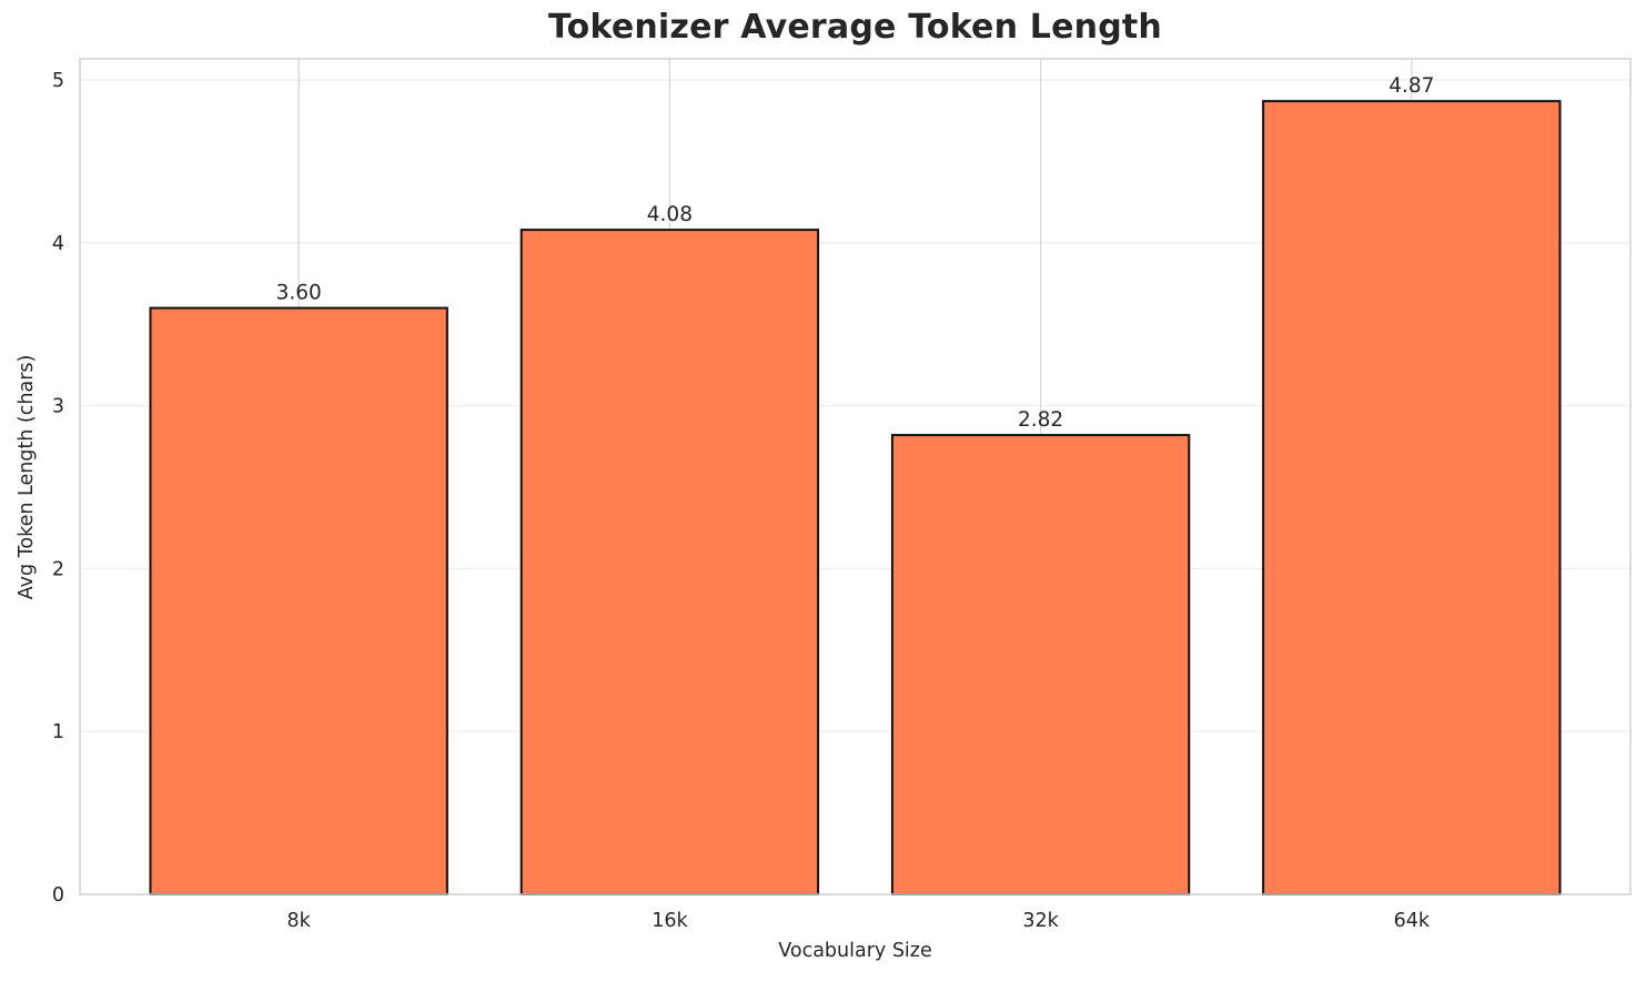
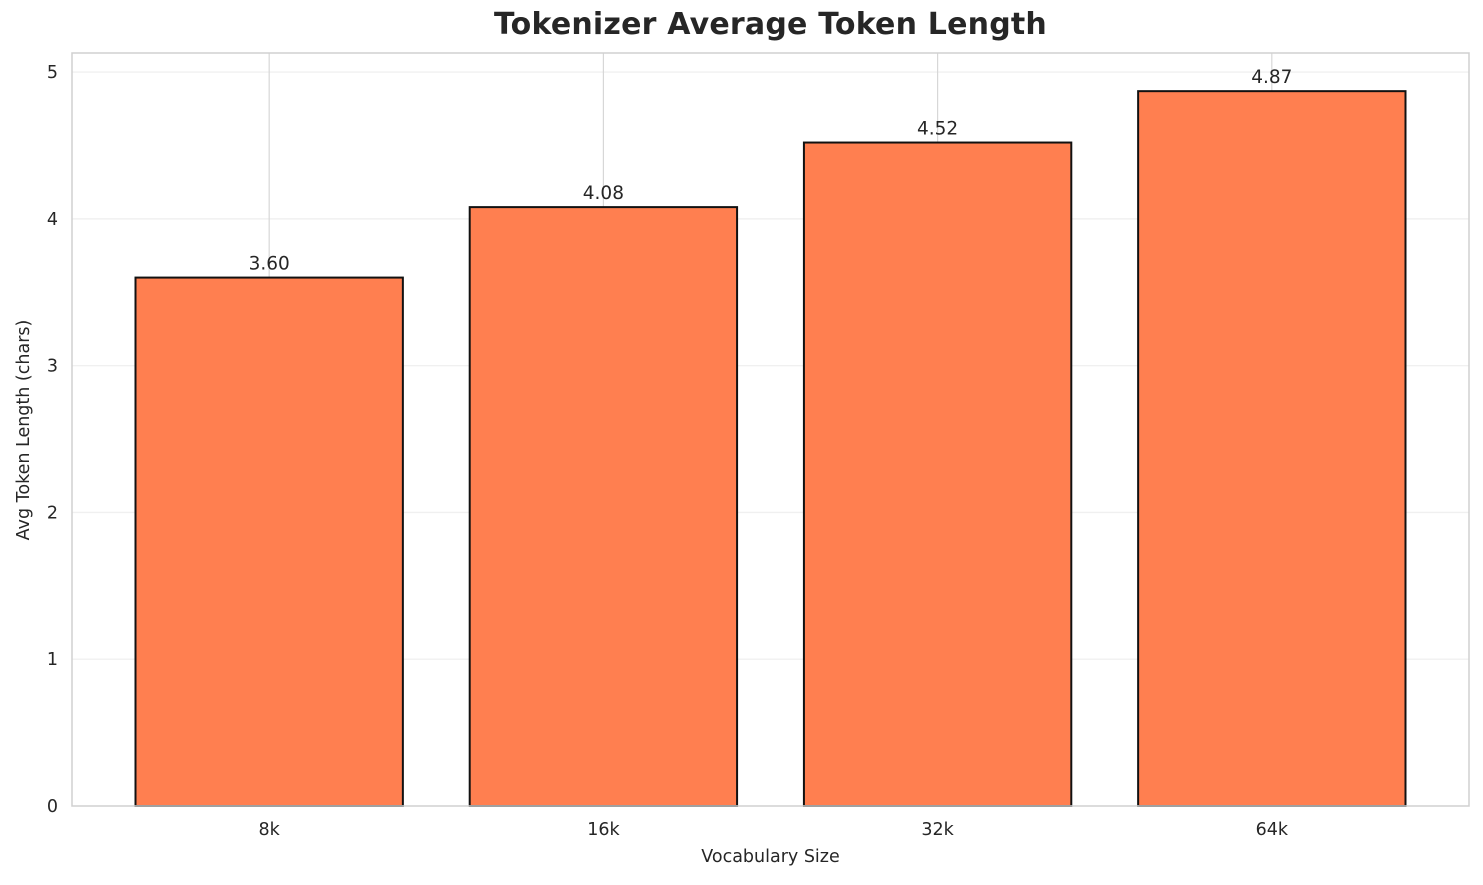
32k: 2.82 -> 4.52
